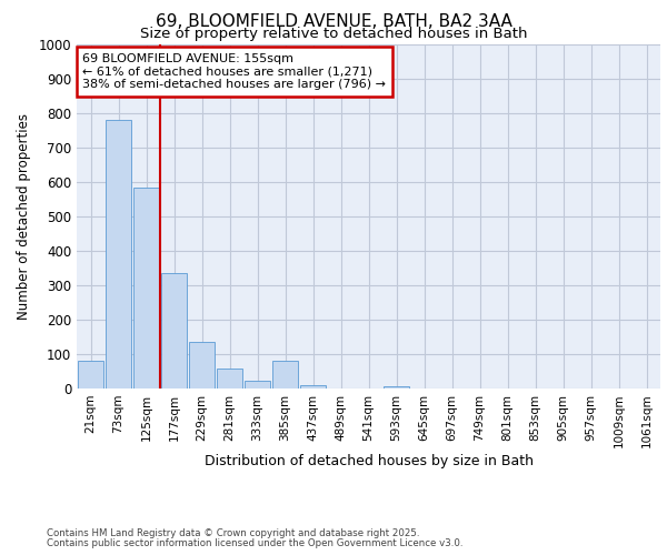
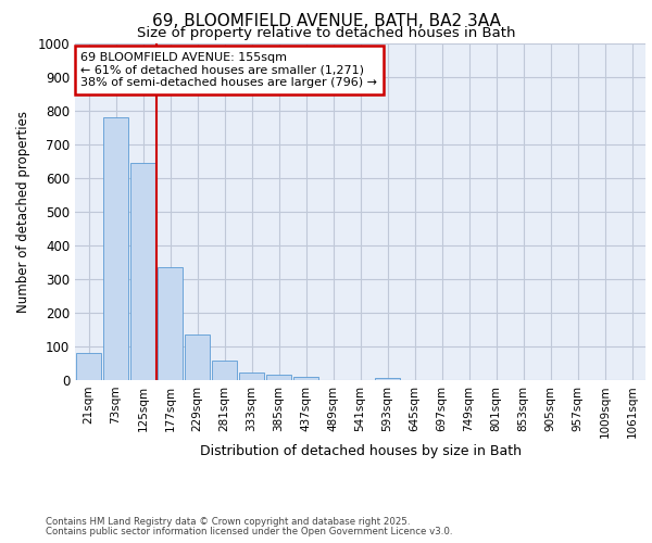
125sqm: 585 -> 645
385sqm: 80 -> 17
